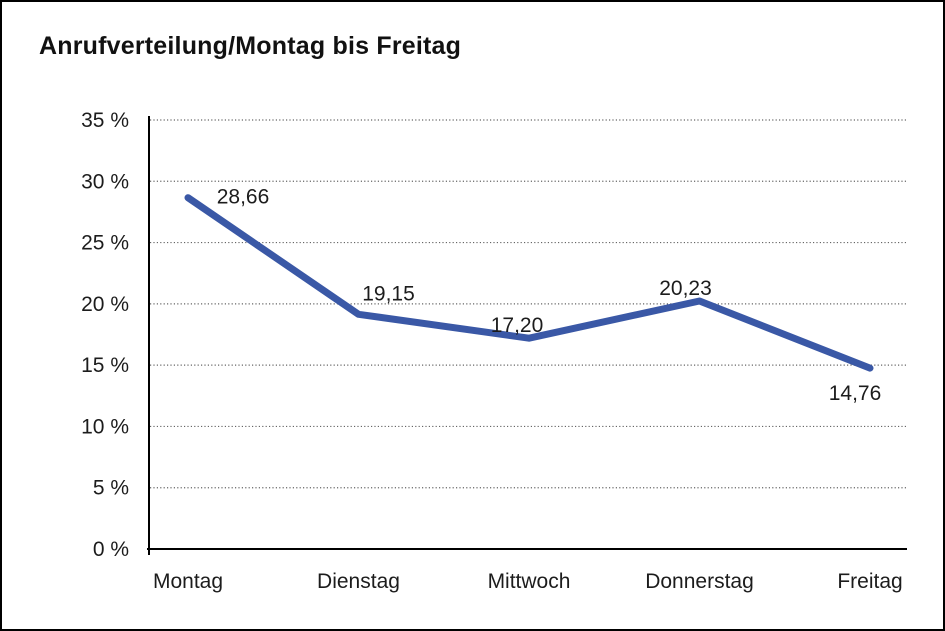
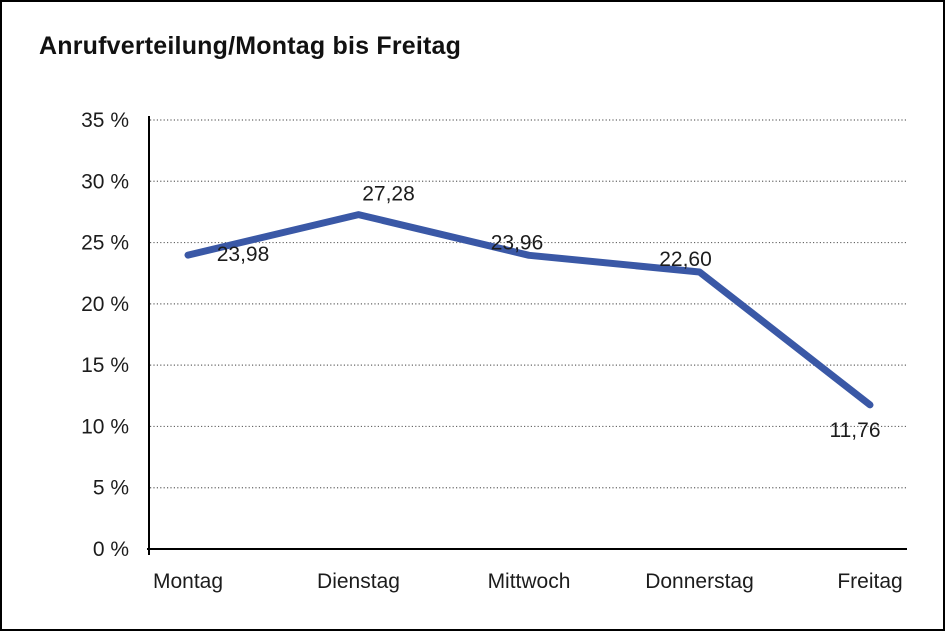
Montag: 28,66 -> 23,98
Dienstag: 19,15 -> 27,28
Mittwoch: 17,20 -> 23,96
Donnerstag: 20,23 -> 22,60
Freitag: 14,76 -> 11,76
